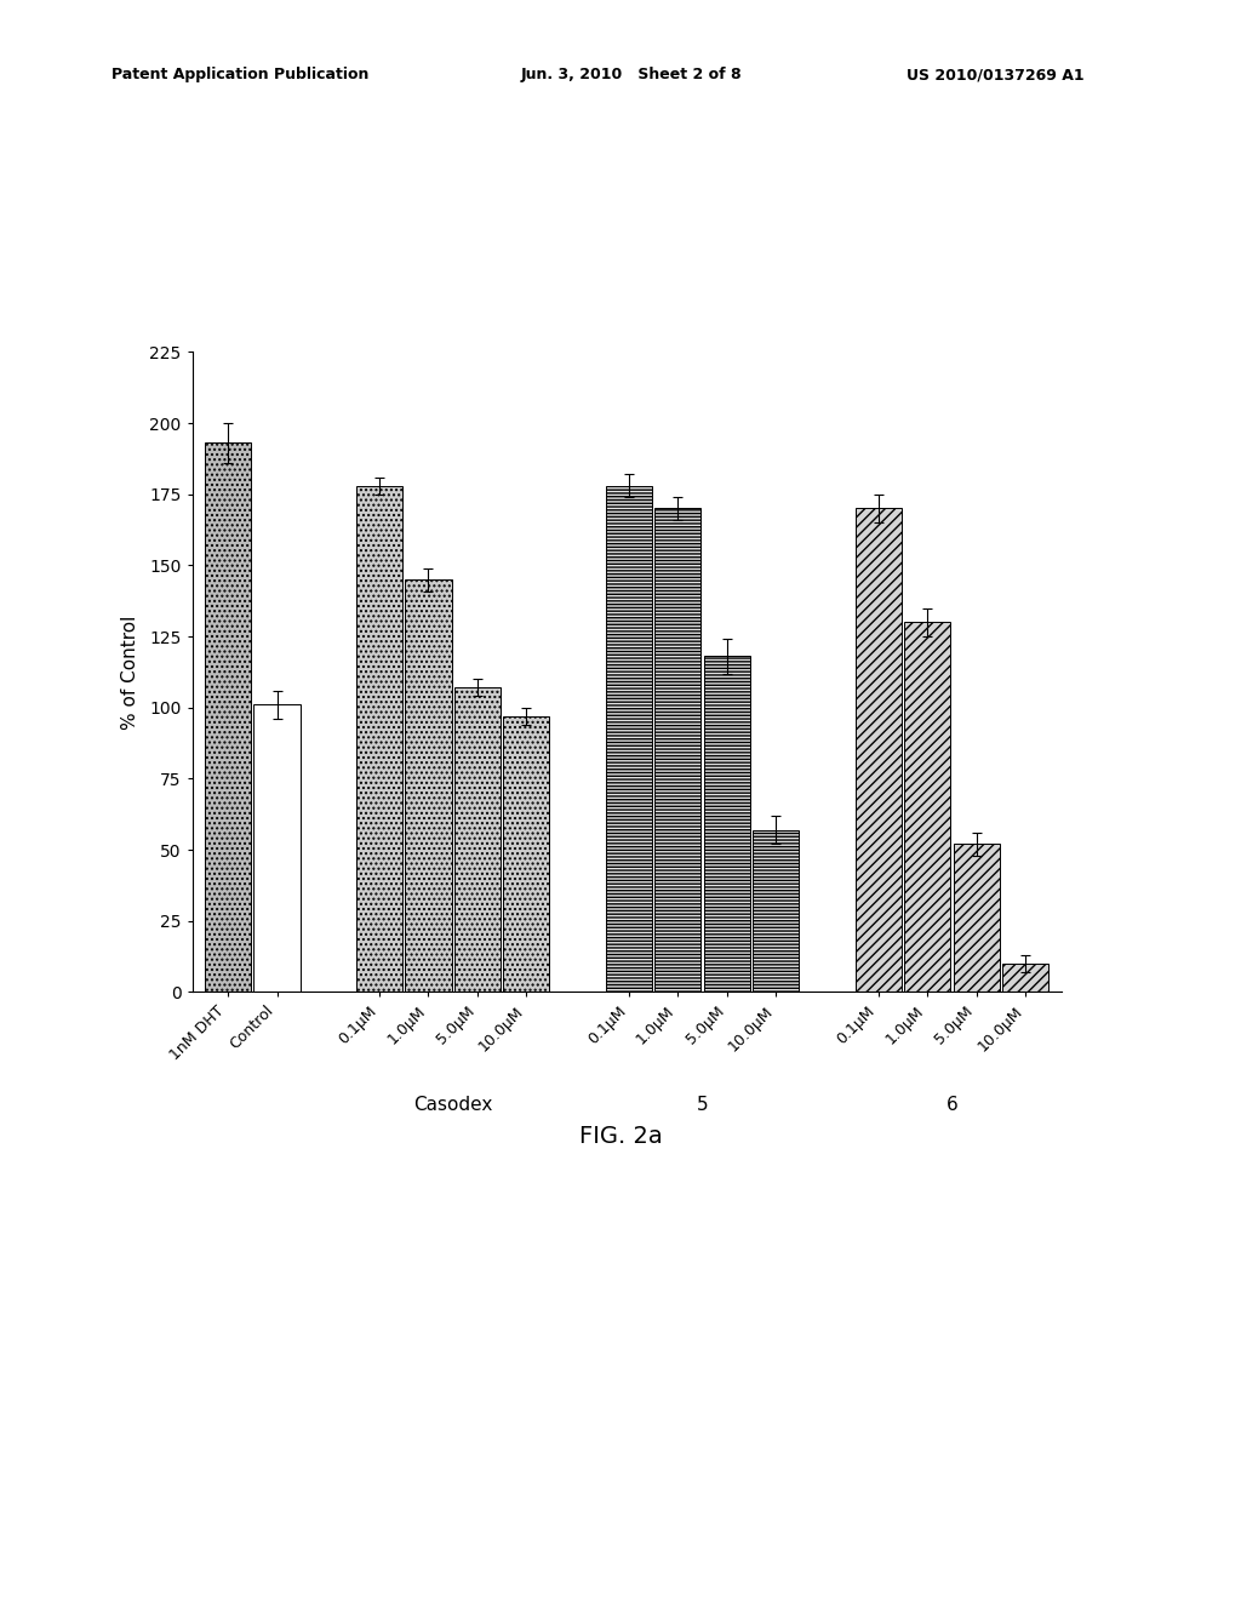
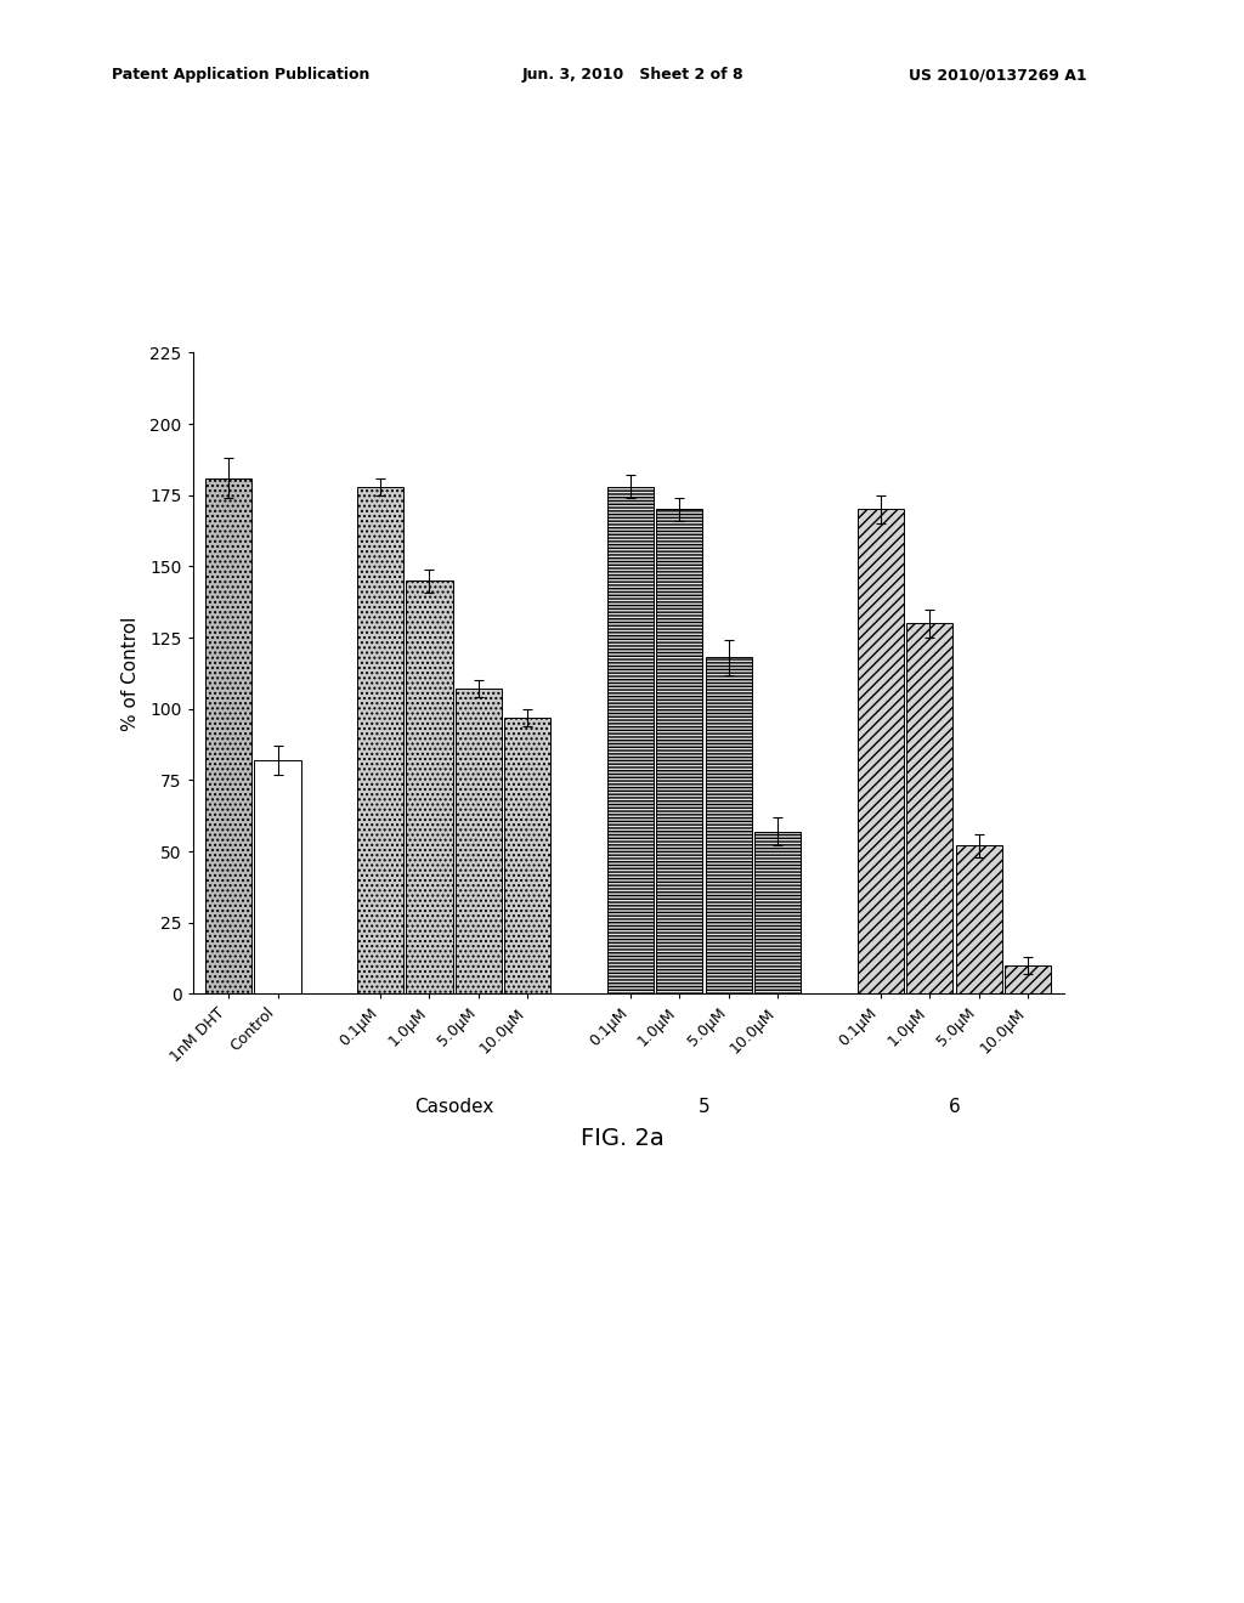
1nM DHT: 193 -> 181
Control: 101 -> 82
